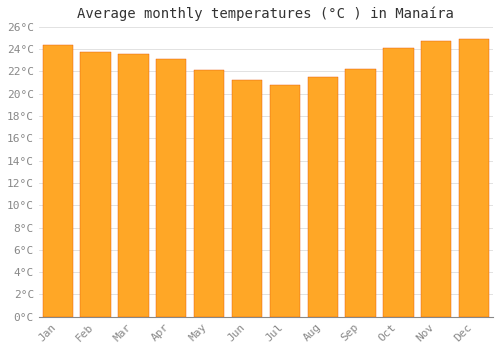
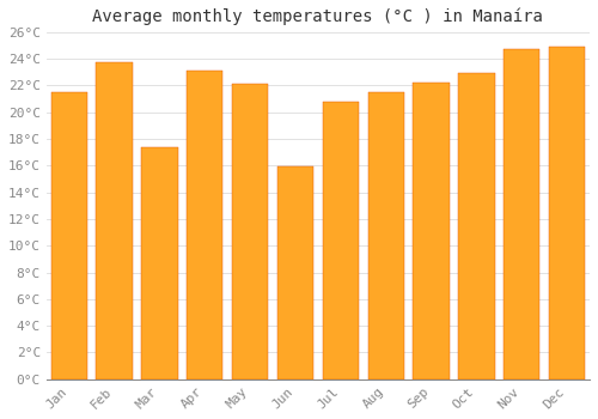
Jan: 24.4°C -> 21.5°C
Mar: 23.6°C -> 17.4°C
Jun: 21.2°C -> 15.9°C
Oct: 24.1°C -> 22.9°C
